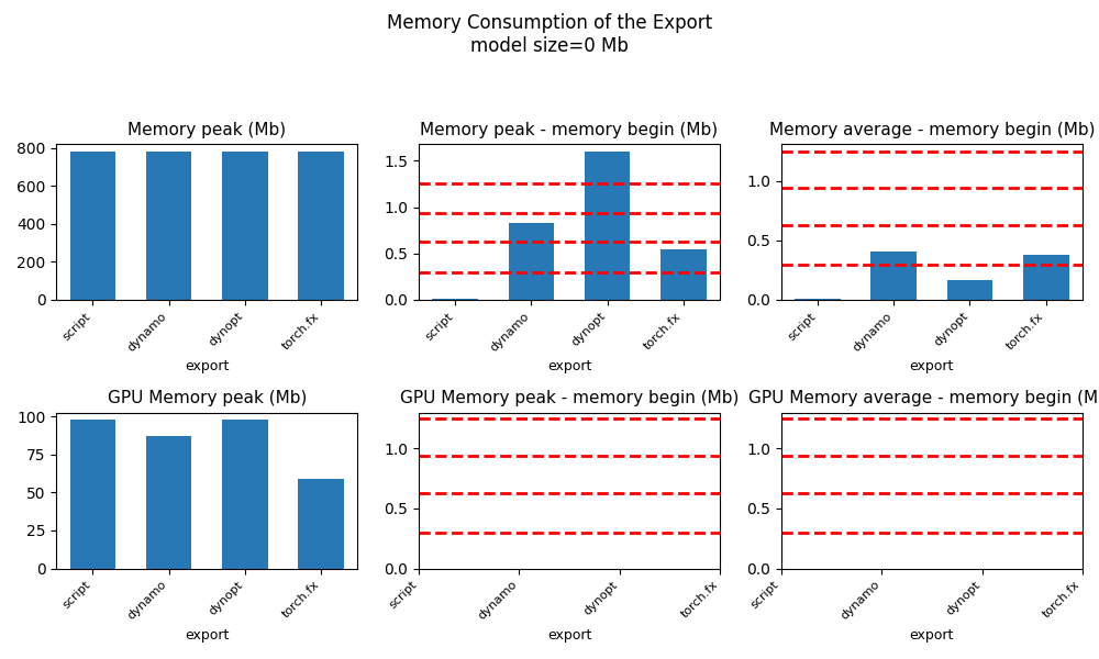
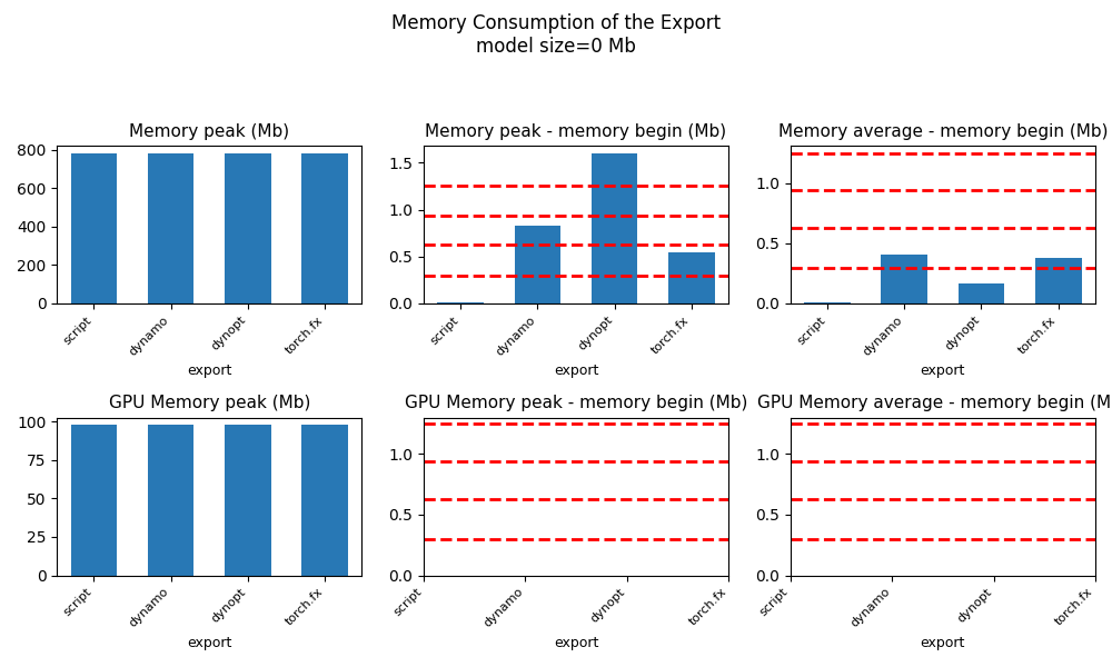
GPU Memory peak (Mb)/dynamo: 87 -> 98
GPU Memory peak (Mb)/torch.fx: 59 -> 98
